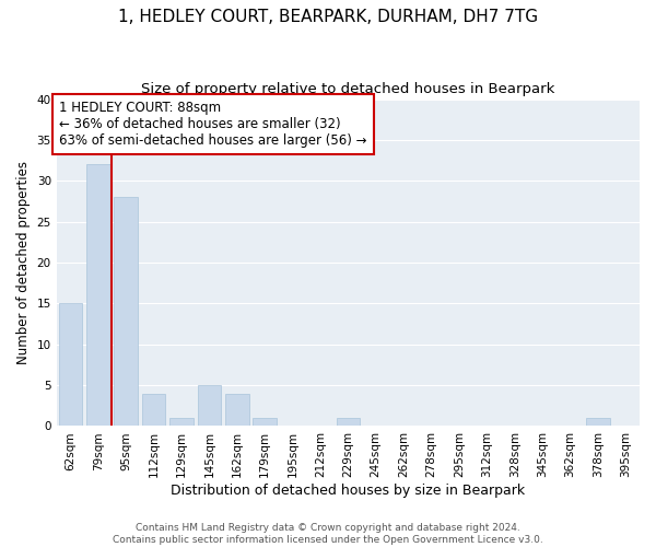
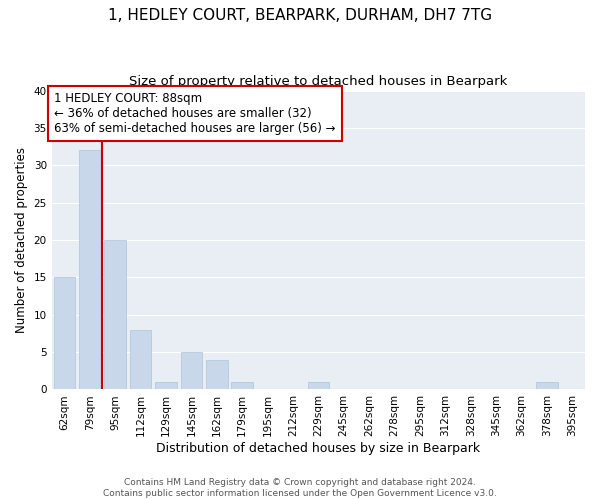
95sqm: 28 -> 20
112sqm: 4 -> 8
